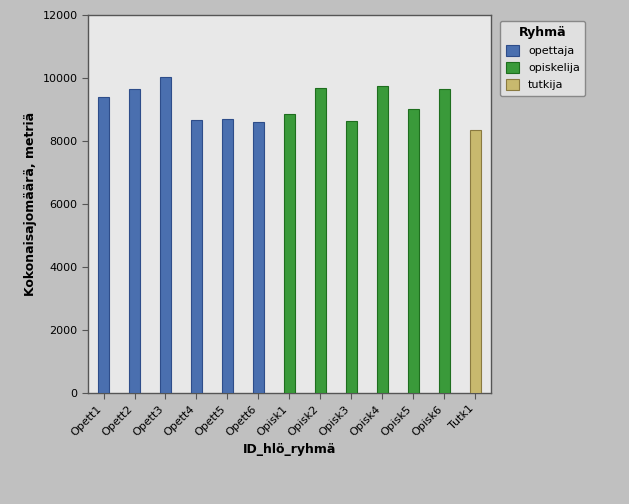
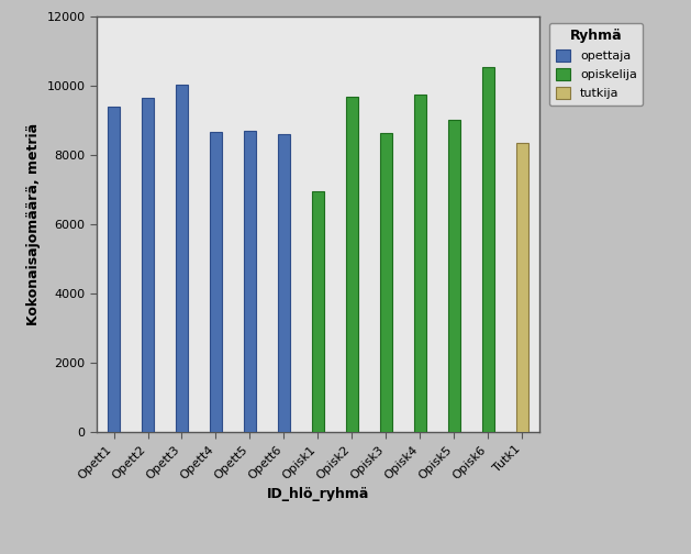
Opisk1: 8870 -> 6950
Opisk6: 9640 -> 10550
